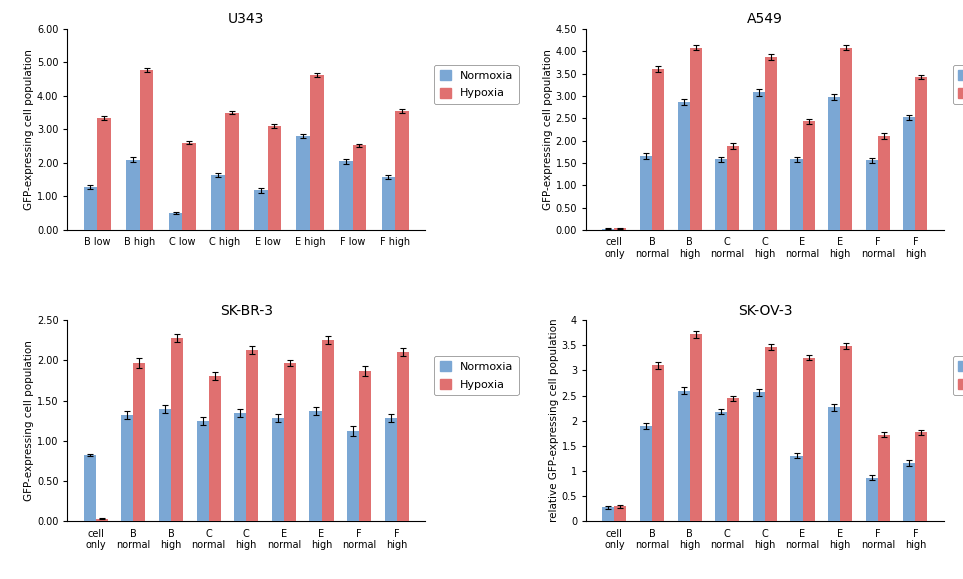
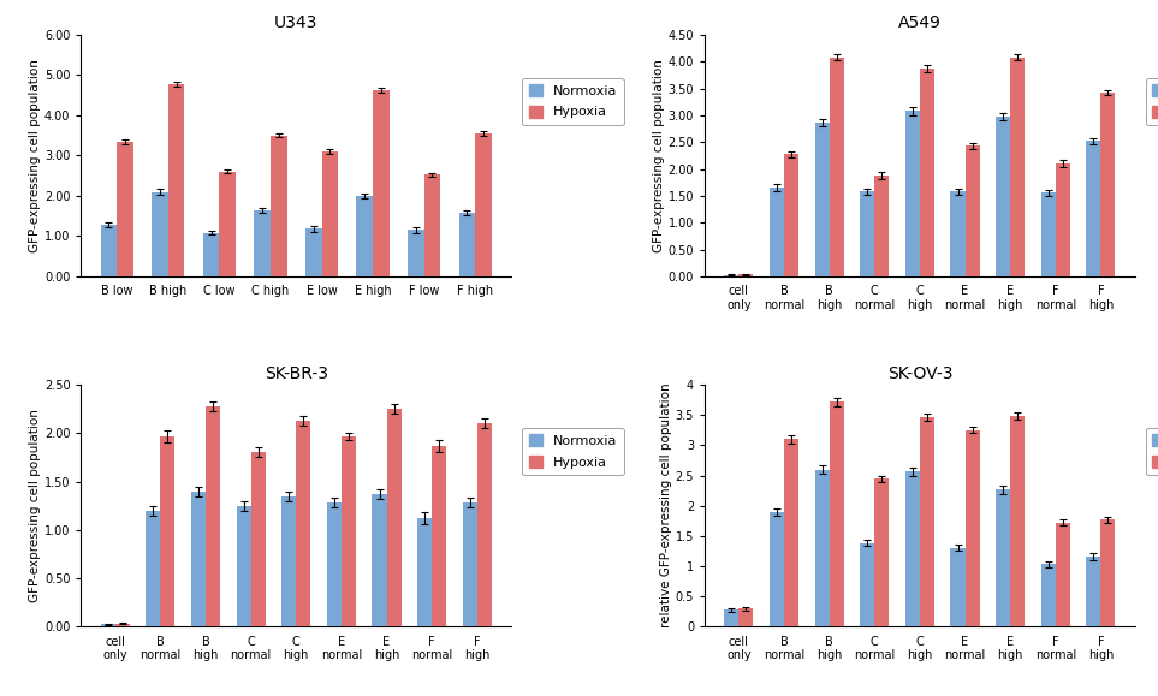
U343/Normoxia/C low: 0.50 -> 1.08
U343/Normoxia/E high: 2.80 -> 2.00
U343/Normoxia/F low: 2.05 -> 1.15
A549/Hypoxia/B normal: 3.60 -> 2.27
SK-BR-3/Normoxia/cell only: 0.82 -> 0.02
SK-BR-3/Normoxia/B normal: 1.32 -> 1.20
SK-OV-3/Normoxia/C normal: 2.18 -> 1.38
SK-OV-3/Normoxia/F normal: 0.86 -> 1.03
